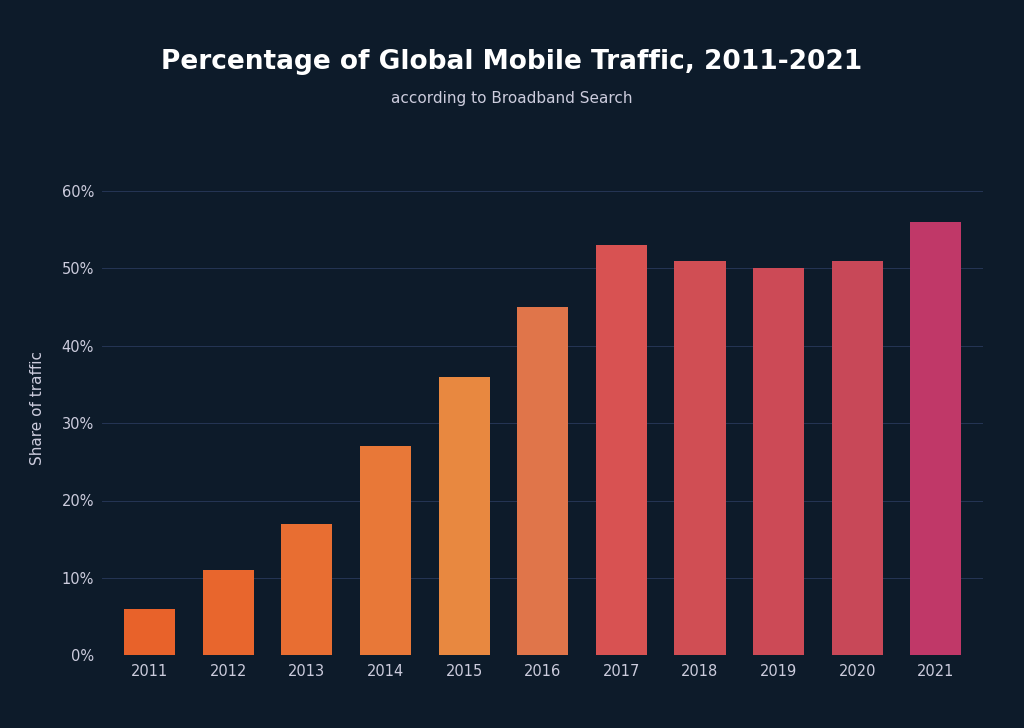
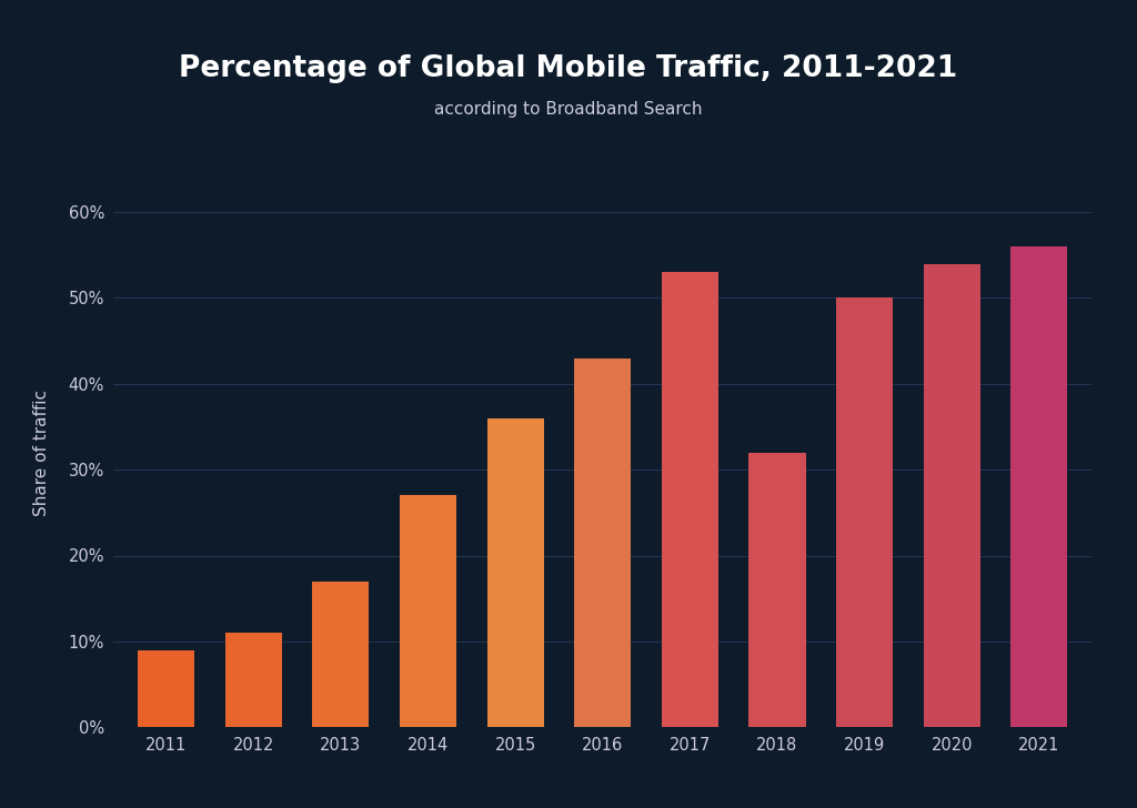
2011: 6% -> 9%
2016: 45% -> 43%
2018: 51% -> 32%
2020: 51% -> 54%
